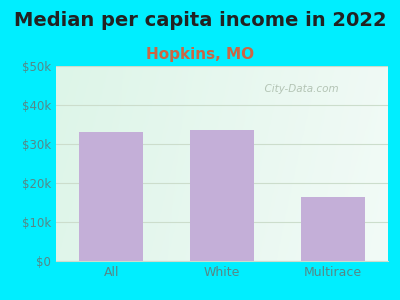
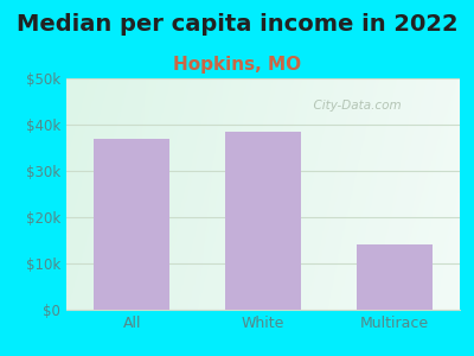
All: $33.0k -> $37.0k
White: $33.5k -> $38.5k
Multirace: $16.5k -> $14.0k
